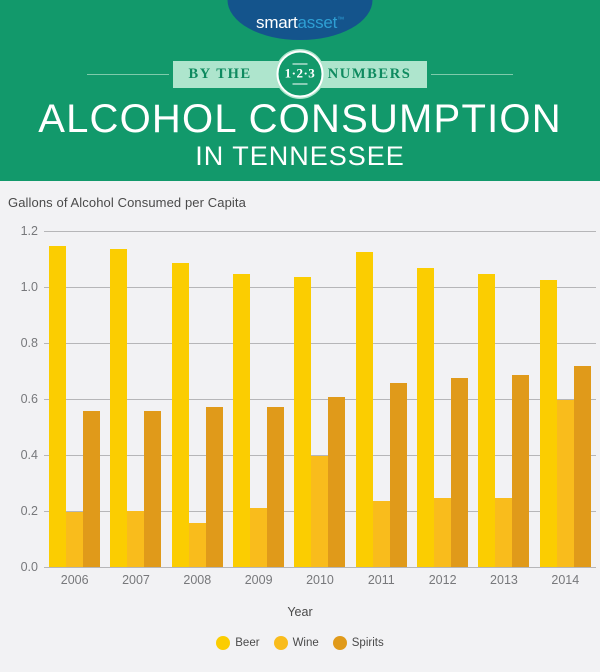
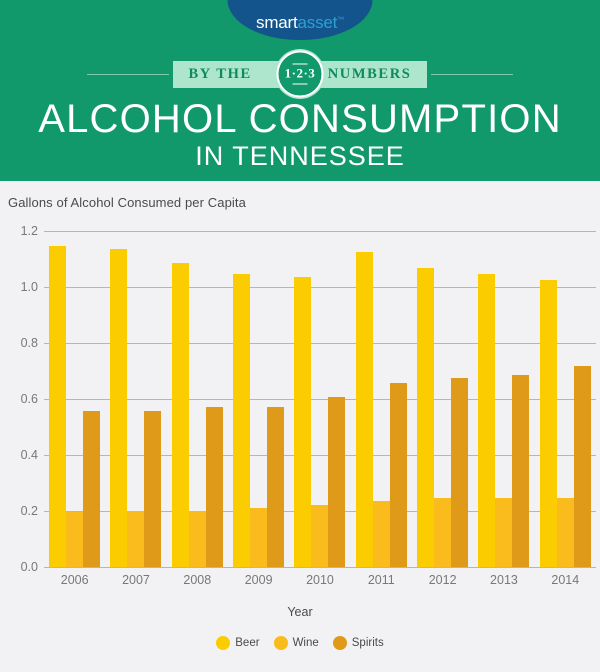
Wine/2008: 0.16 -> 0.20
Wine/2010: 0.40 -> 0.23
Wine/2014: 0.60 -> 0.25
